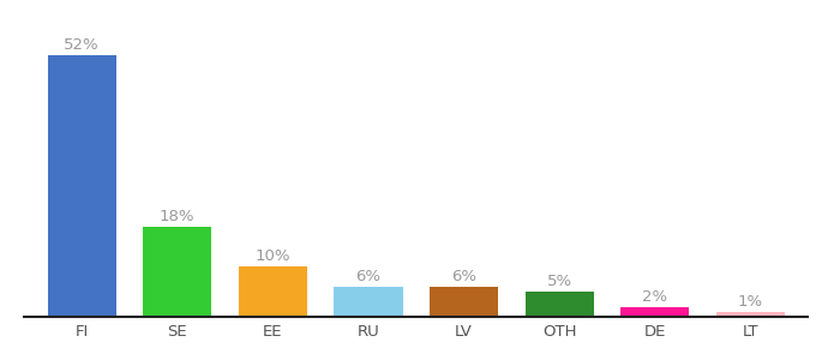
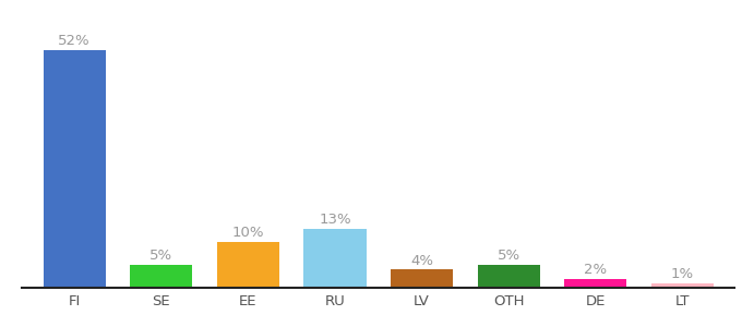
SE: 18% -> 5%
RU: 6% -> 13%
LV: 6% -> 4%
